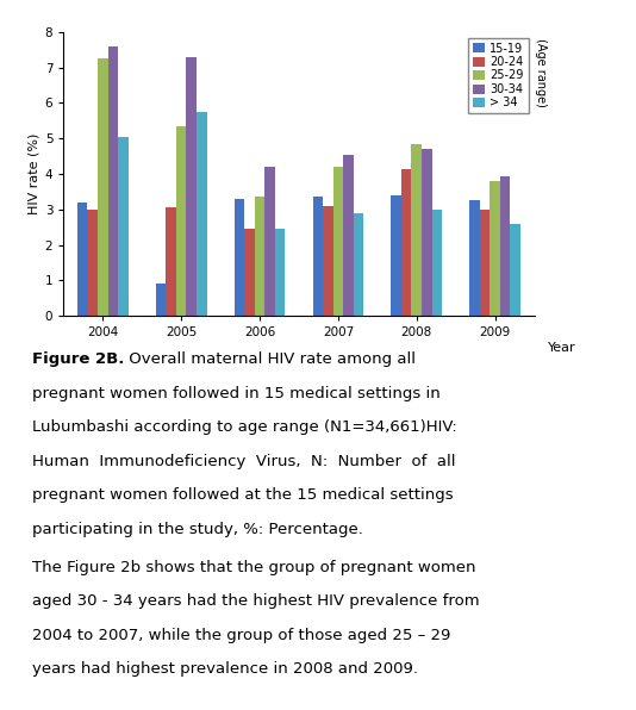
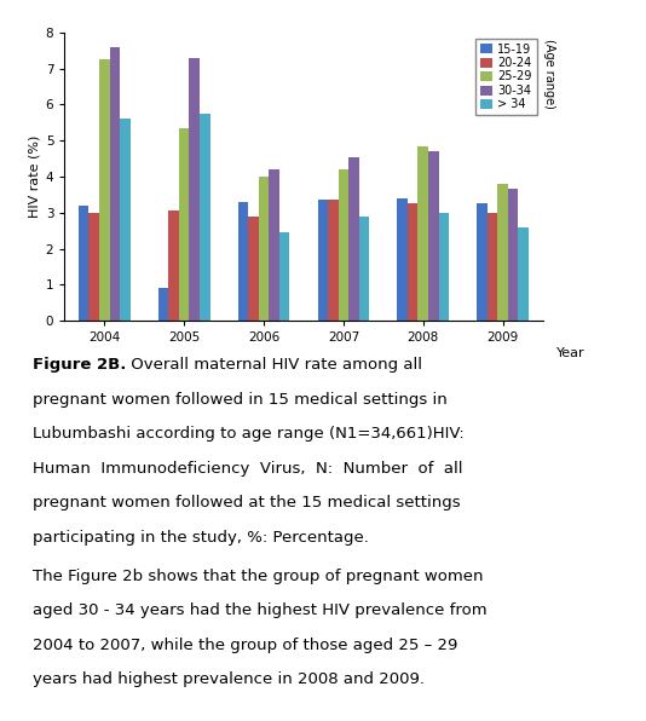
> 34/2004: 5.05 -> 5.60
20-24/2006: 2.45 -> 2.90
25-29/2006: 3.35 -> 4.00
20-24/2007: 3.10 -> 3.35
20-24/2008: 4.15 -> 3.25
30-34/2009: 3.95 -> 3.65
